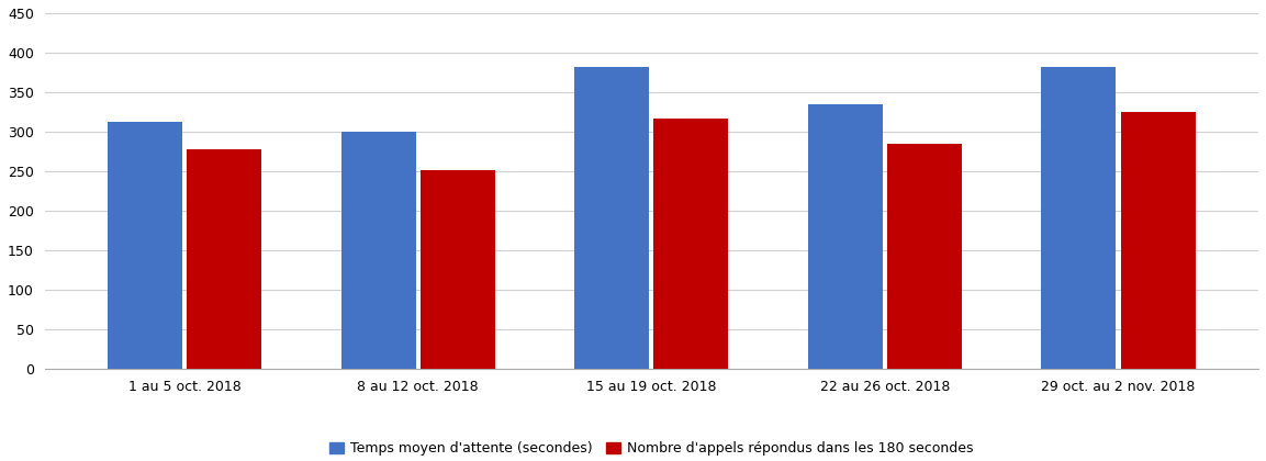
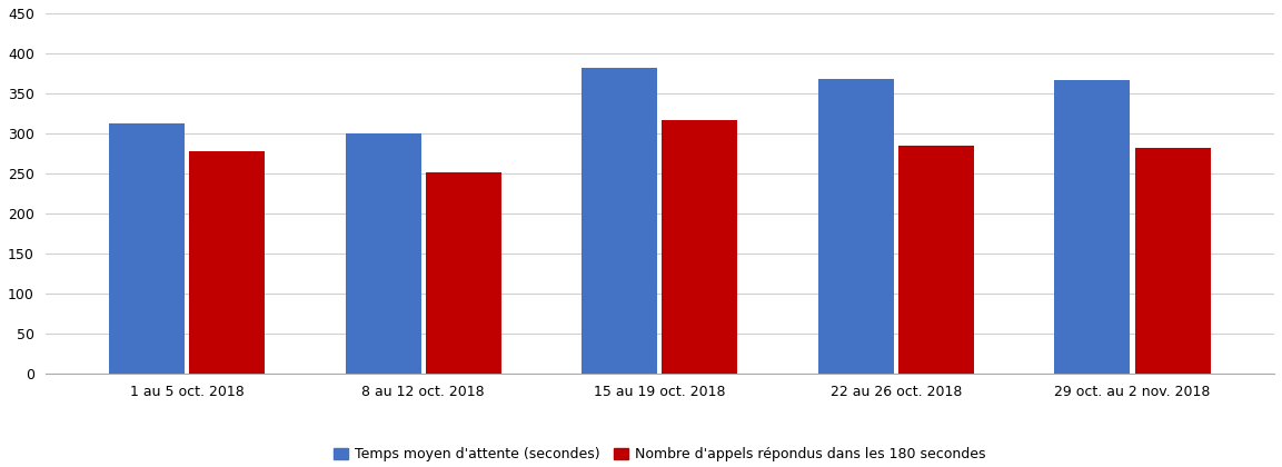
Temps moyen d'attente (secondes)/22 au 26 oct. 2018: 335 -> 368
Temps moyen d'attente (secondes)/29 oct. au 2 nov. 2018: 382 -> 366
Nombre d'appels répondus dans les 180 secondes/29 oct. au 2 nov. 2018: 325 -> 282
